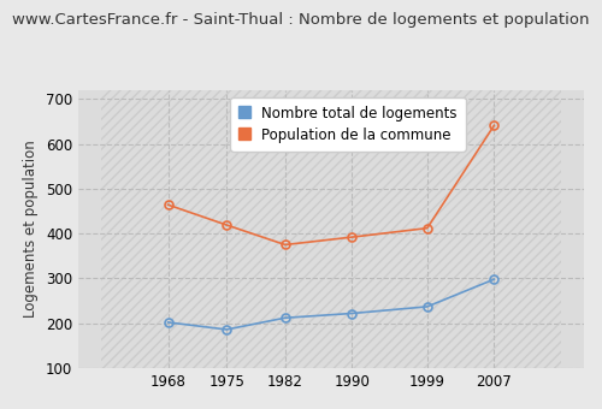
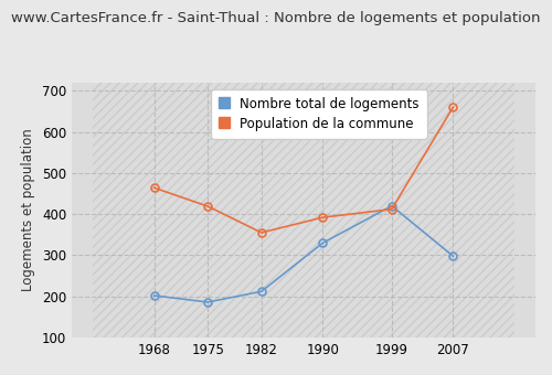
Population de la commune/1982: 375 -> 355
Nombre total de logements/1990: 222 -> 330
Nombre total de logements/1999: 237 -> 420
Population de la commune/2007: 641 -> 660
